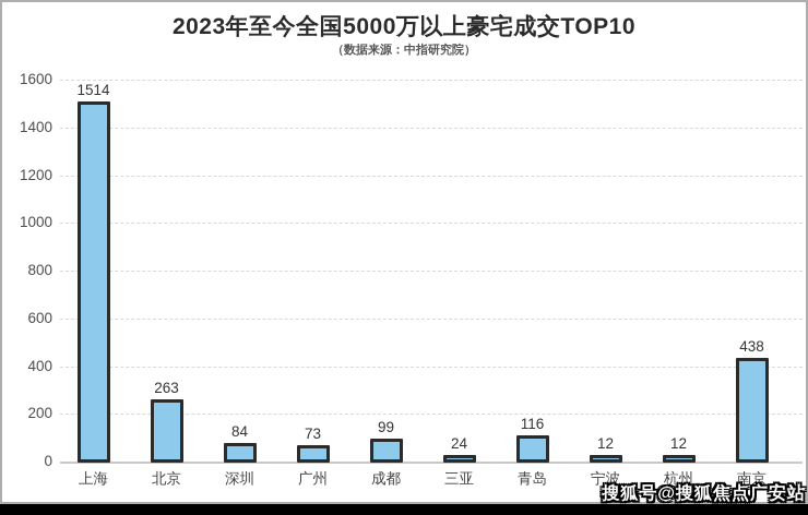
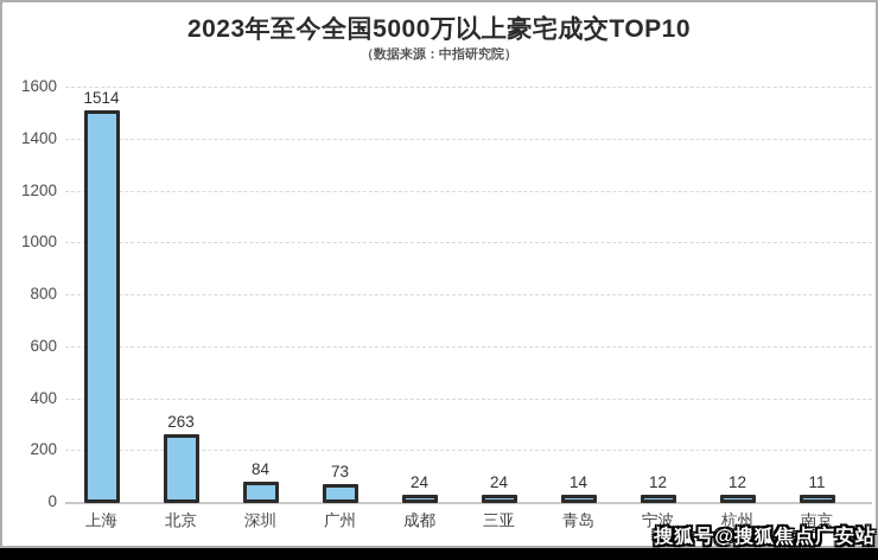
成都: 99 -> 24
青岛: 116 -> 14
南京: 438 -> 11
